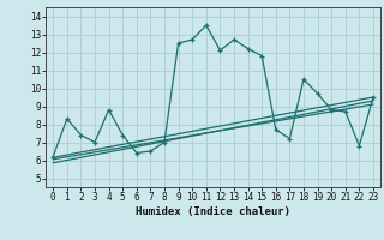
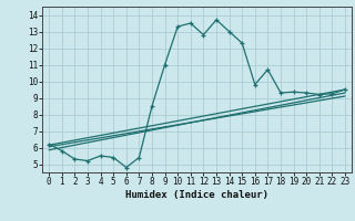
1: 8.3 -> 5.8
2: 7.4 -> 5.3
3: 7.0 -> 5.2
4: 8.8 -> 5.5
5: 7.4 -> 5.4
6: 6.4 -> 4.8
7: 6.5 -> 5.4
8: 7.0 -> 8.5
9: 12.5 -> 11.0
10: 12.7 -> 13.3
12: 12.1 -> 12.8
13: 12.7 -> 13.7
14: 12.2 -> 13.0
15: 11.8 -> 12.3
16: 7.7 -> 9.8
17: 7.2 -> 10.7
18: 10.5 -> 9.3
19: 9.7 -> 9.3
20: 8.8 -> 9.3
21: 8.7 -> 9.2
22: 6.8 -> 9.2
